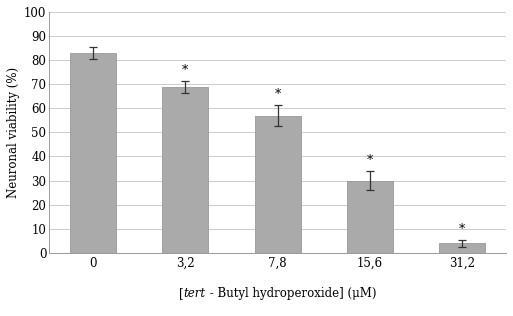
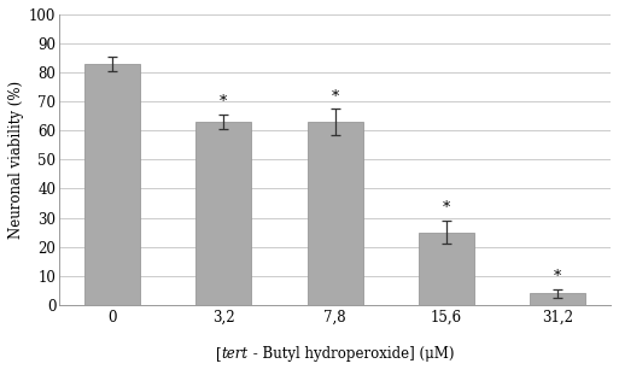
3,2: 69 -> 63
7,8: 57 -> 63
15,6: 30 -> 25
